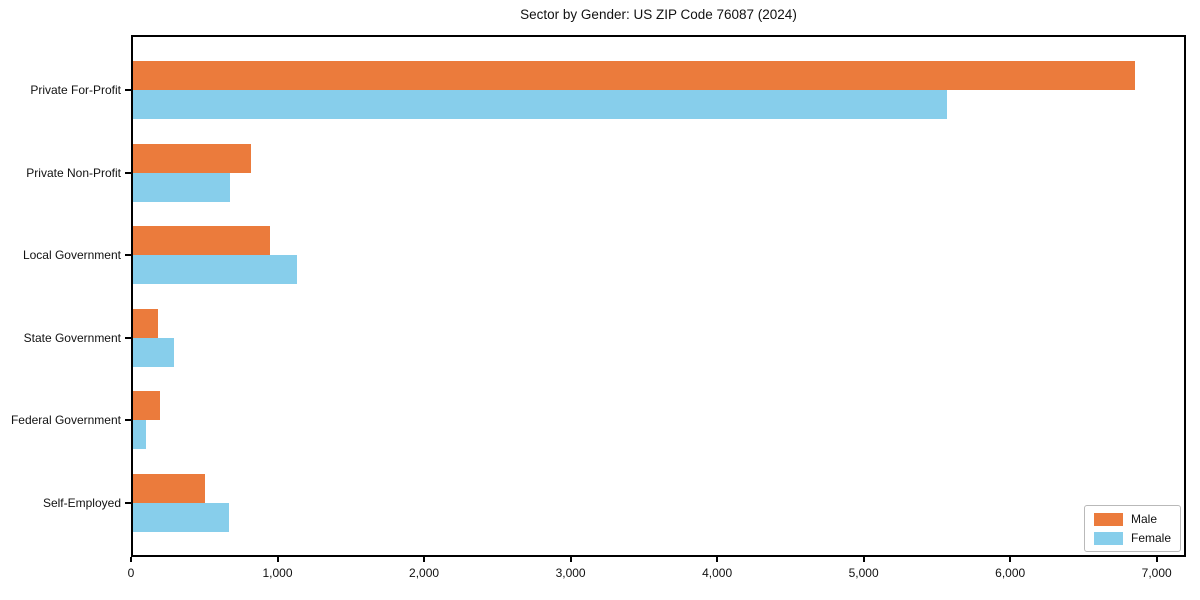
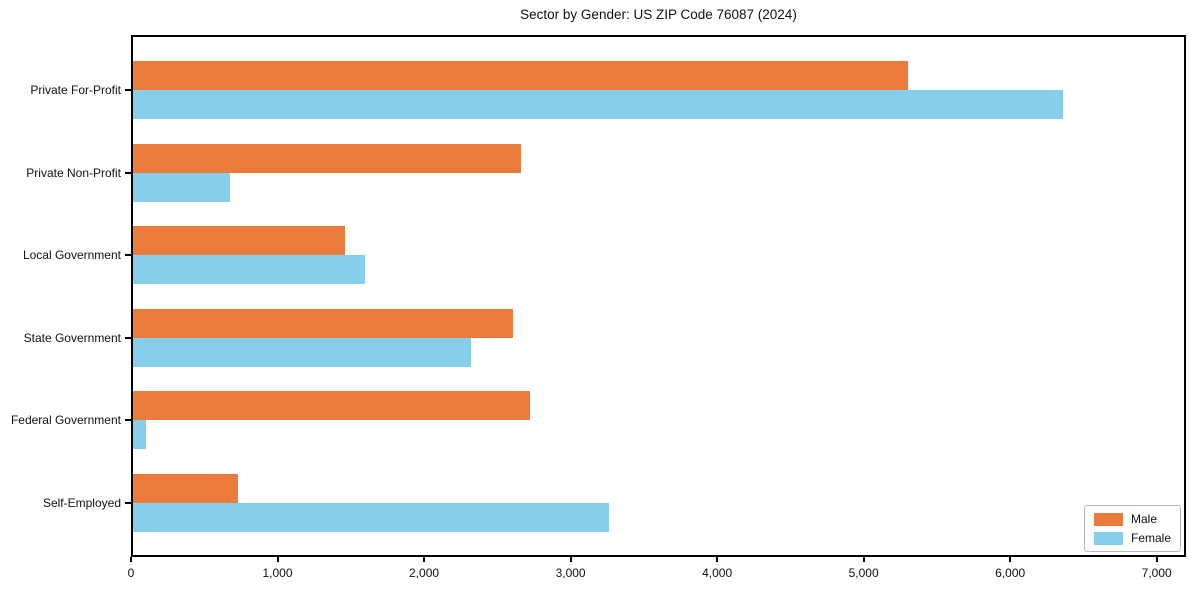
Male/Private For-Profit: 6850 -> 5300
Female/Private For-Profit: 5570 -> 6360
Male/Private Non-Profit: 820 -> 2660
Male/Local Government: 950 -> 1460
Female/Local Government: 1130 -> 1600
Male/State Government: 180 -> 2610
Female/State Government: 290 -> 2320
Male/Federal Government: 200 -> 2720
Male/Self-Employed: 500 -> 730
Female/Self-Employed: 670 -> 3260
